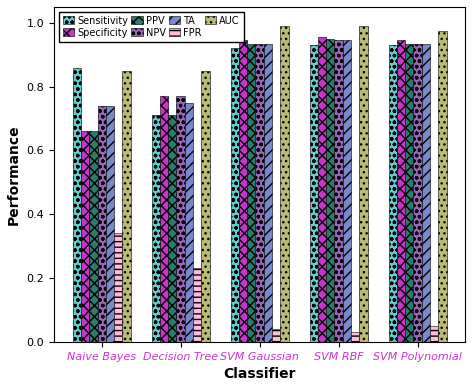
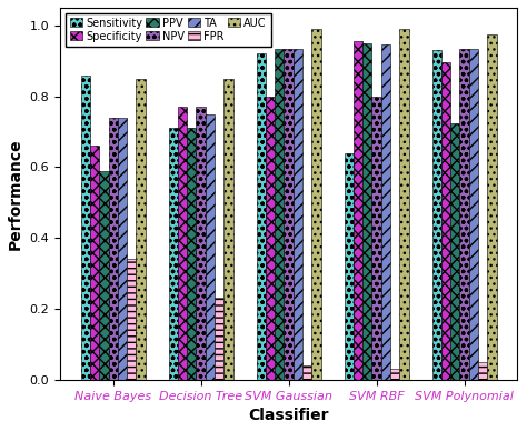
PPV/Naive Bayes: 0.660 -> 0.590
Specificity/SVM Gaussian: 0.945 -> 0.800
Sensitivity/SVM RBF: 0.93 -> 0.64
NPV/SVM RBF: 0.945 -> 0.800
Specificity/SVM Polynomial: 0.945 -> 0.895
PPV/SVM Polynomial: 0.935 -> 0.725
